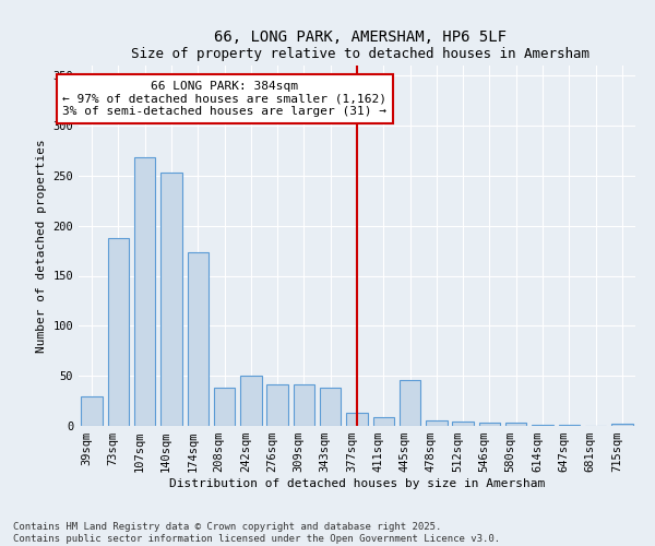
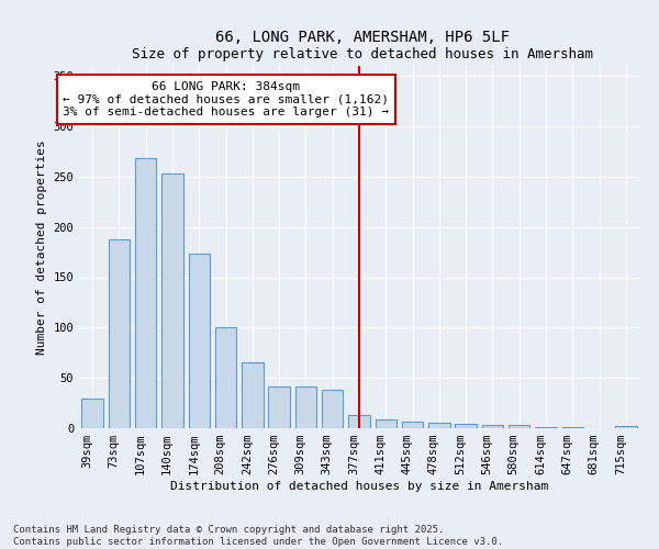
208sqm: 38 -> 100
242sqm: 50 -> 65
445sqm: 46 -> 7
